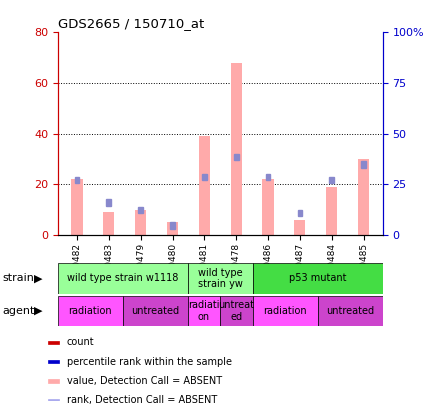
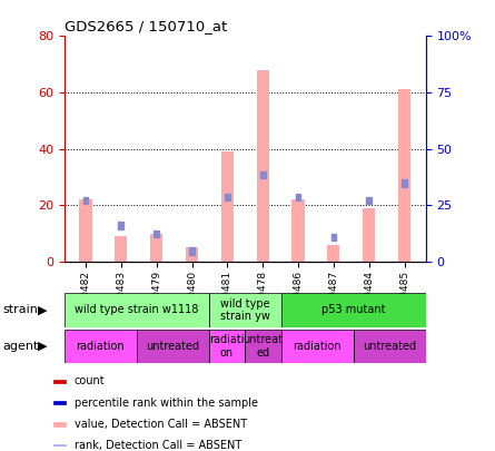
GSM60485: 30 -> 61
